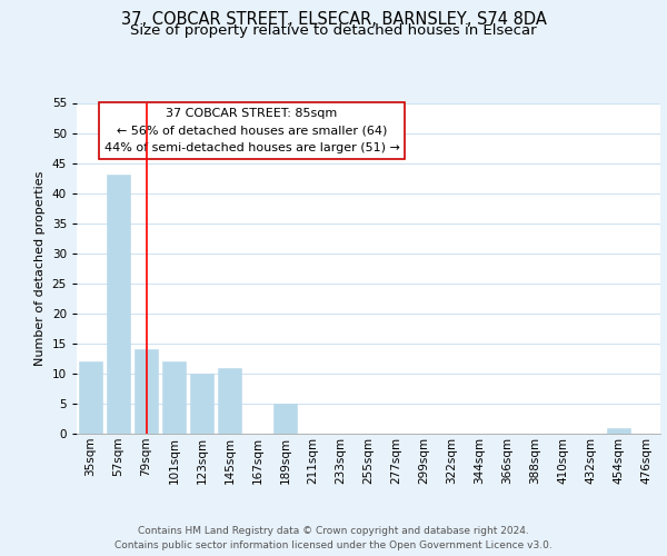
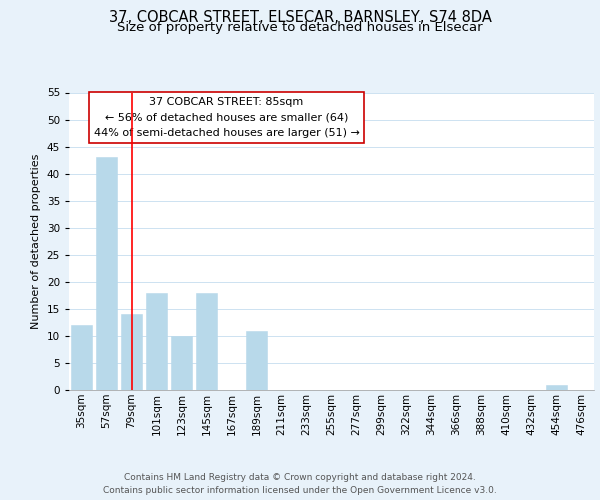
101sqm: 12 -> 18
145sqm: 11 -> 18
189sqm: 5 -> 11
